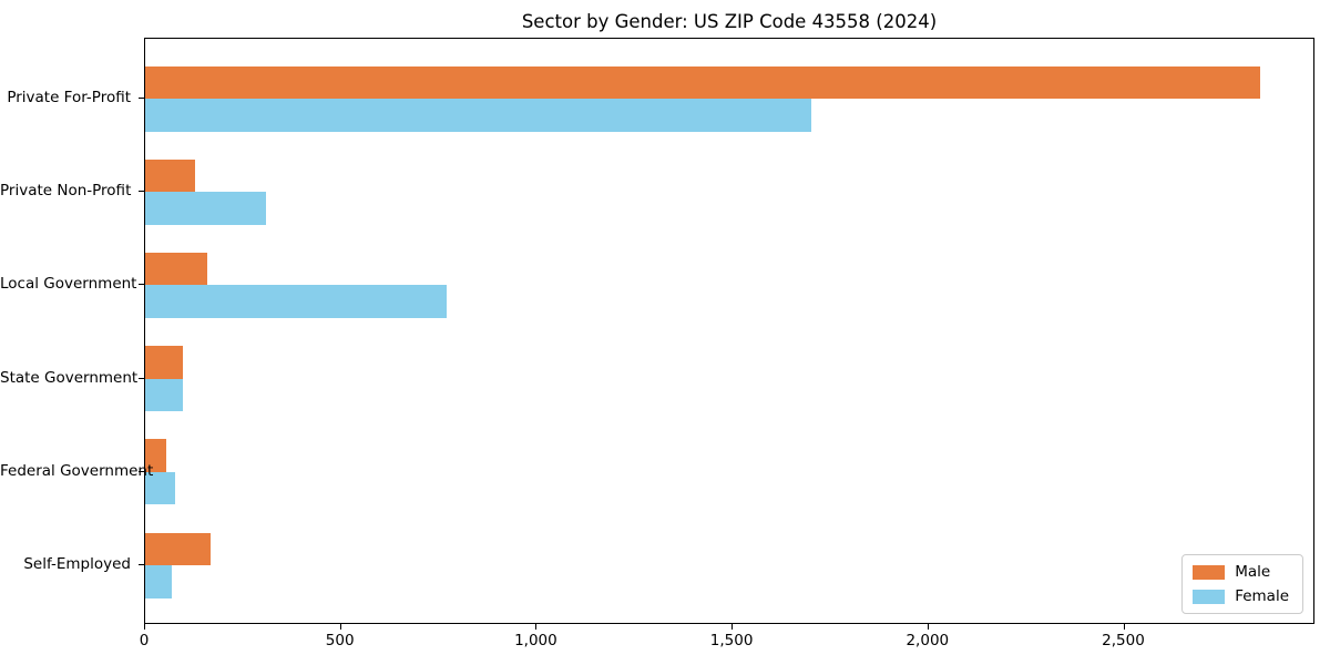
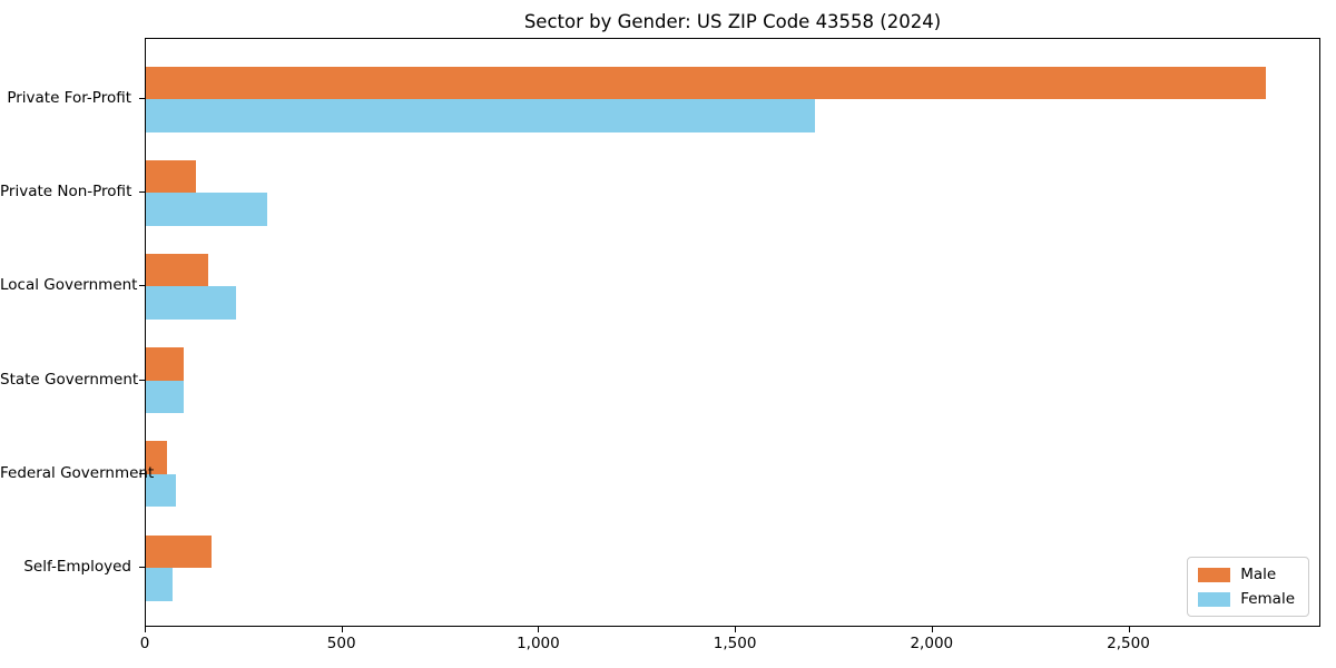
Female/Local Government: 770 -> 230
